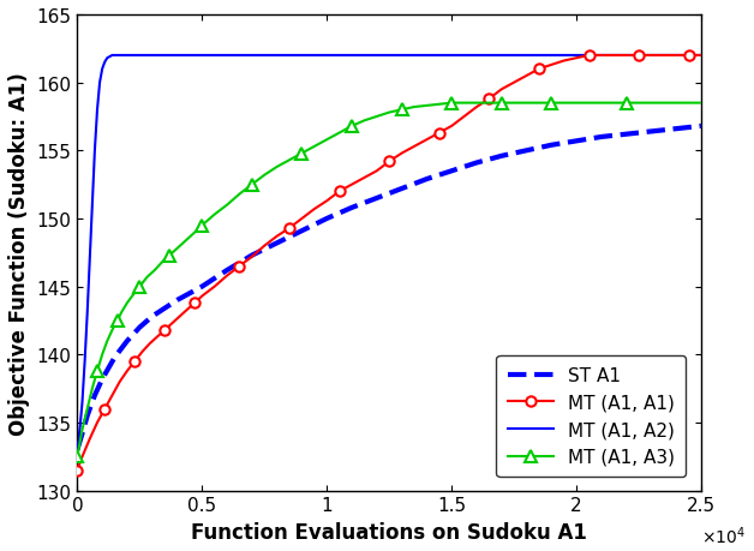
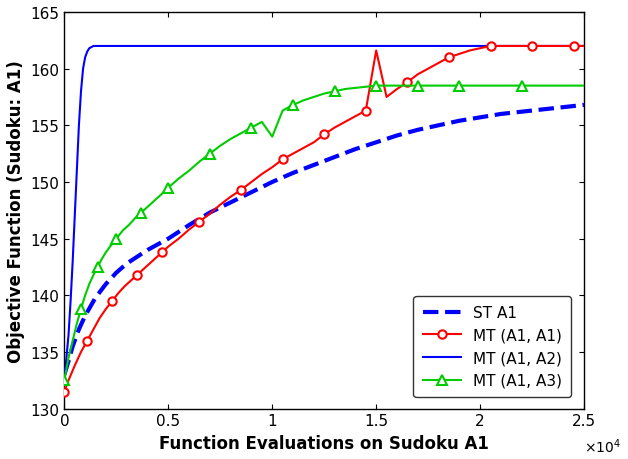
MT (A1, A3)/1: 155.8 -> 154.0
MT (A1, A1)/1.5: 156.8 -> 161.6
